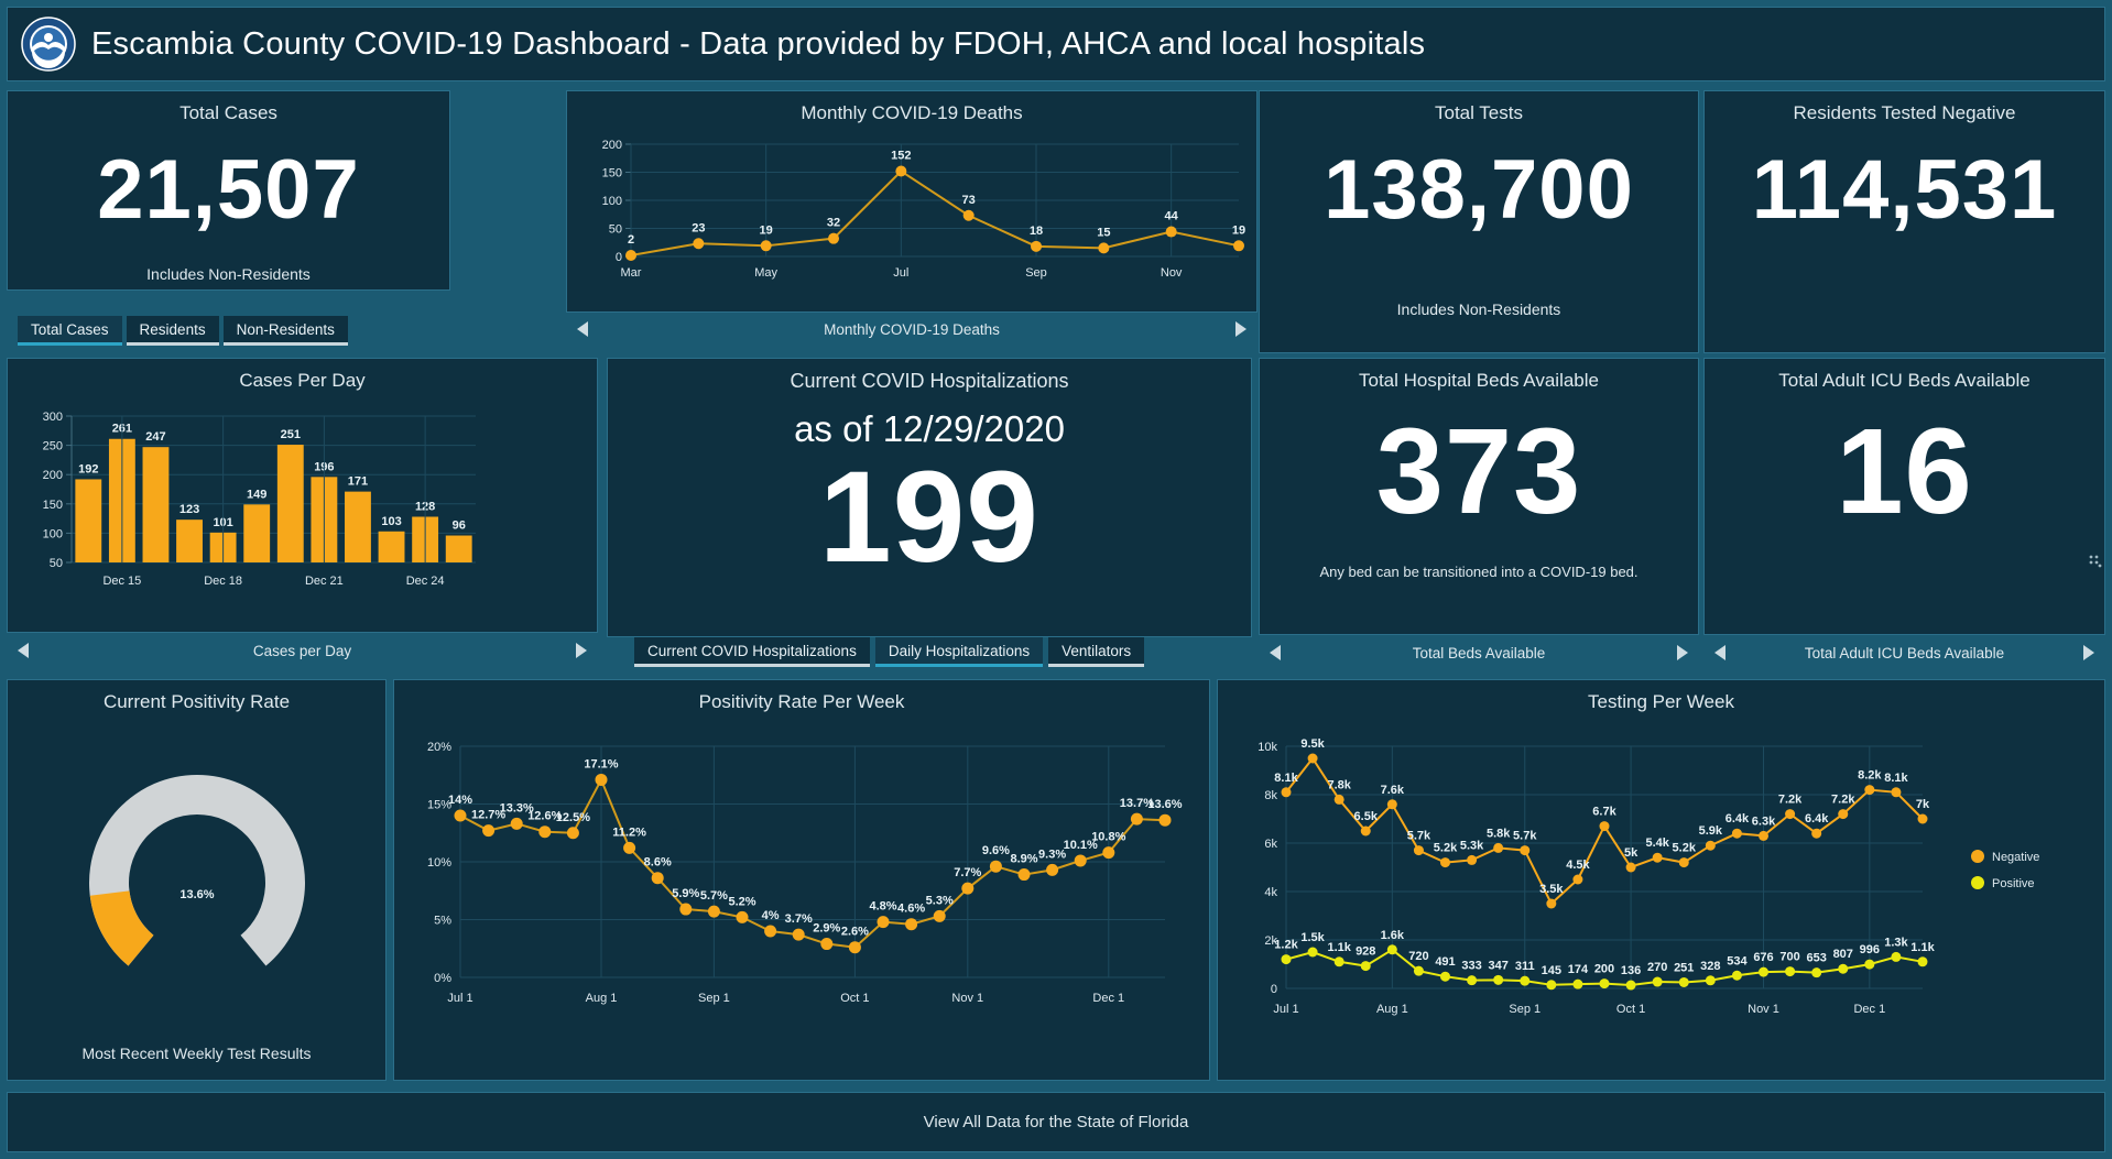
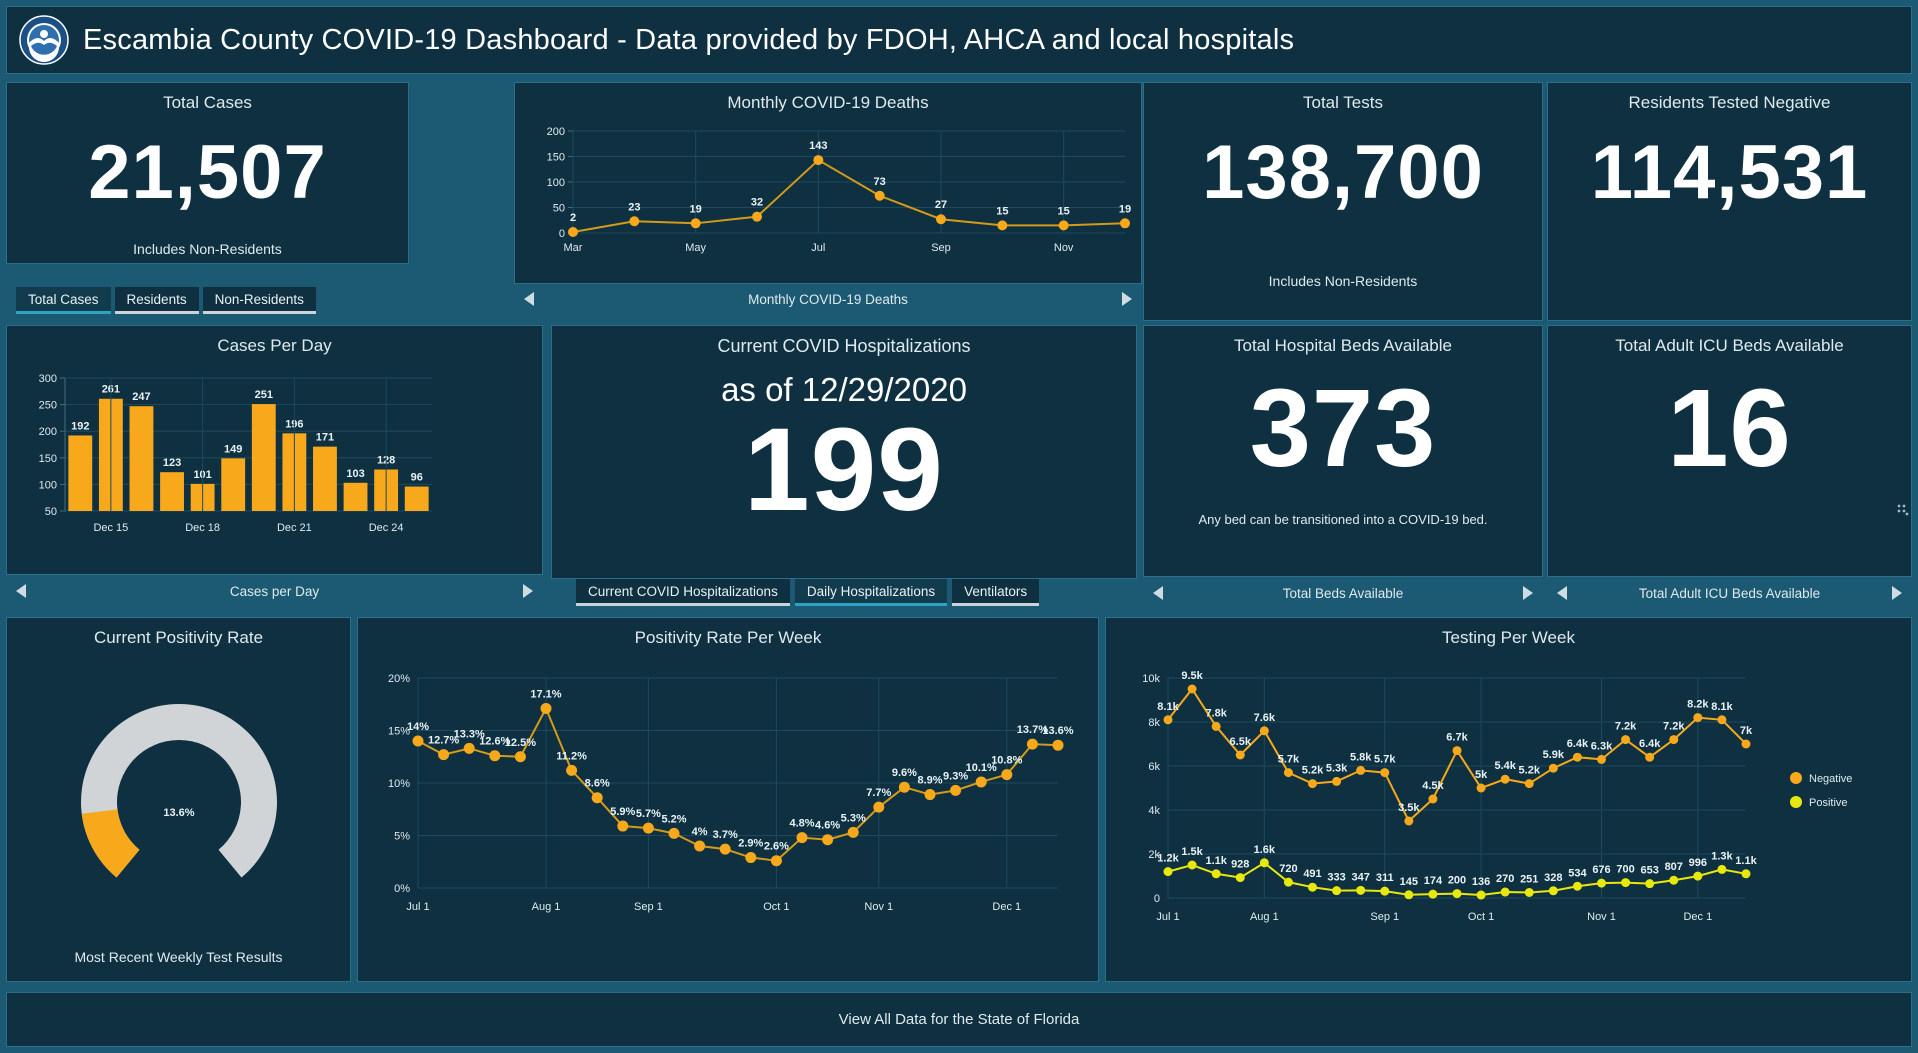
Monthly COVID-19 Deaths/Jul: 152 -> 143
Monthly COVID-19 Deaths/Sep: 18 -> 27
Monthly COVID-19 Deaths/Nov: 44 -> 15
